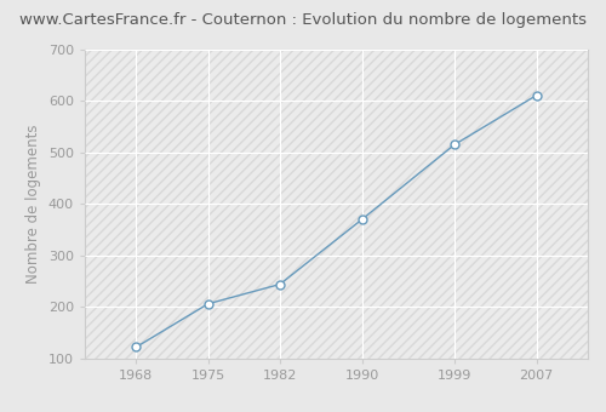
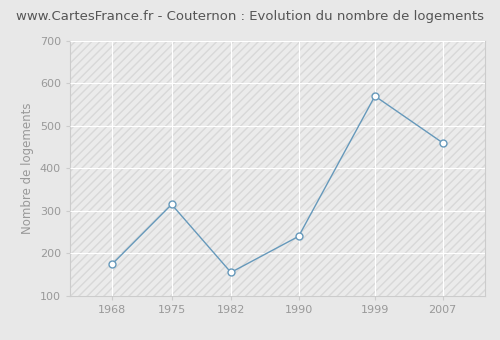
1968: 122 -> 175
1975: 206 -> 315
1982: 244 -> 155
1990: 370 -> 240
1999: 515 -> 570
2007: 611 -> 460
